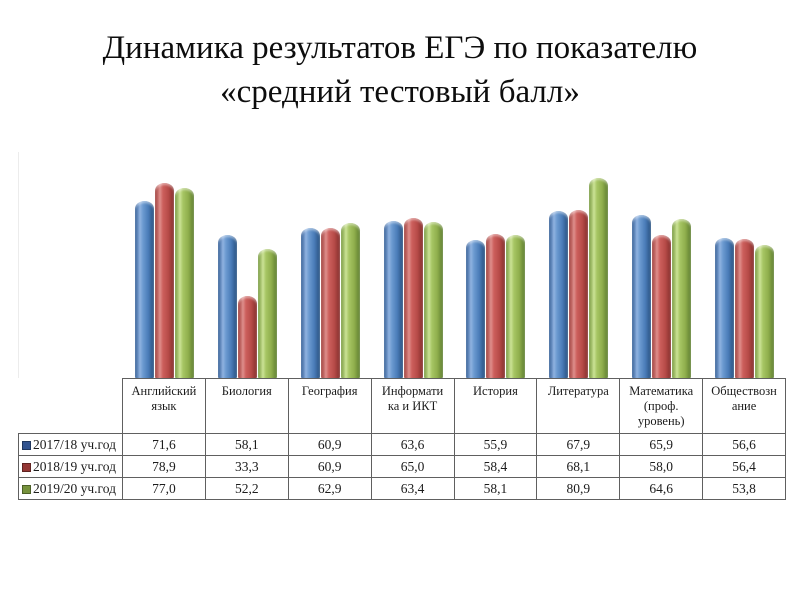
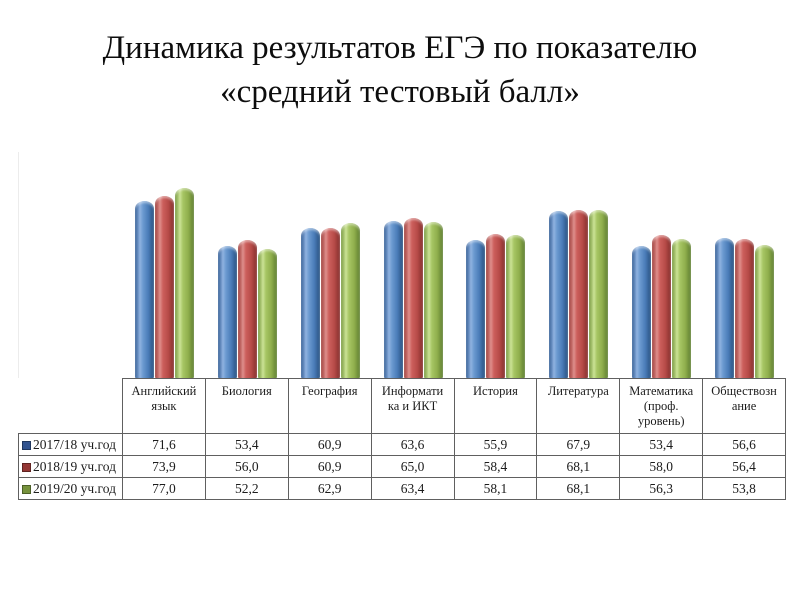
2018/19 уч.год/Английский язык: 78,9 -> 73,9
2017/18 уч.год/Биология: 58,1 -> 53,4
2018/19 уч.год/Биология: 33,3 -> 56,0
2019/20 уч.год/Литература: 80,9 -> 68,1
2017/18 уч.год/Математика (проф. уровень): 65,9 -> 53,4
2019/20 уч.год/Математика (проф. уровень): 64,6 -> 56,3
